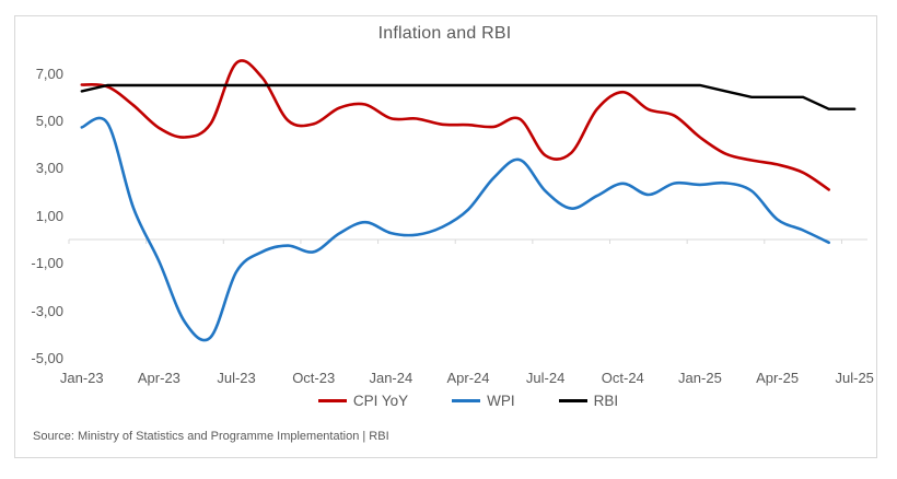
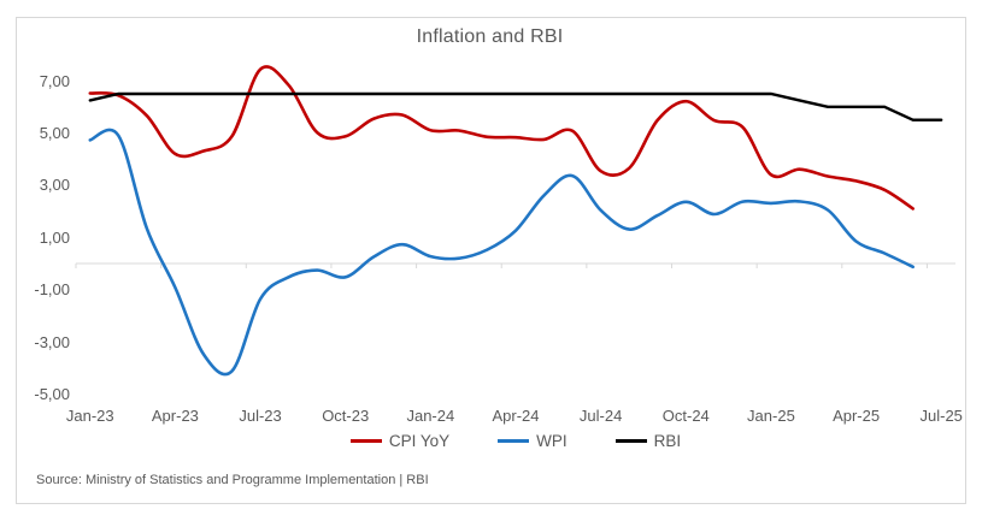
CPI YoY/Apr-23: 4,7 -> 4,2
CPI YoY/Jan-25: 4,3 -> 3,4
